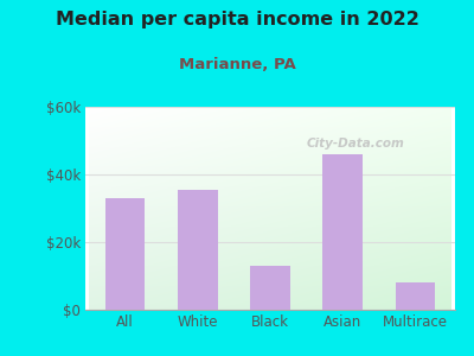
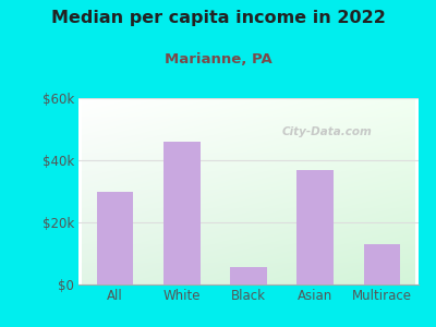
All: $33.0k -> $30.0k
White: $35.5k -> $46.0k
Black: $13.0k -> $5.5k
Asian: $46.0k -> $37.0k
Multirace: $8.0k -> $13.0k
